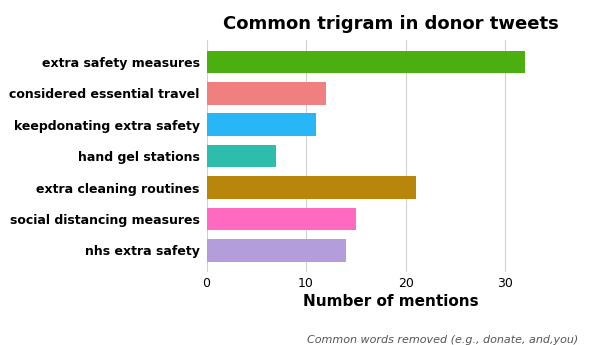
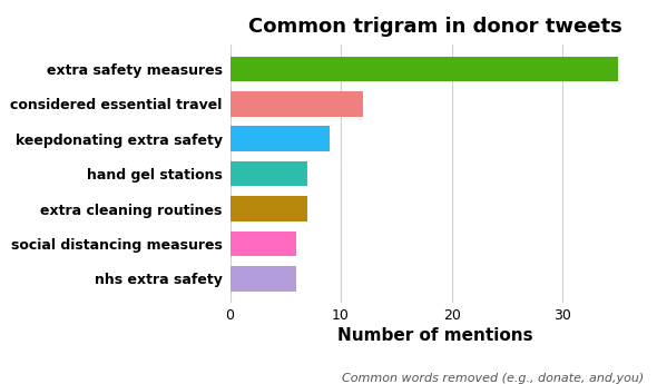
extra safety measures: 32 -> 35
keepdonating extra safety: 11 -> 9
extra cleaning routines: 21 -> 7
social distancing measures: 15 -> 6
nhs extra safety: 14 -> 6
